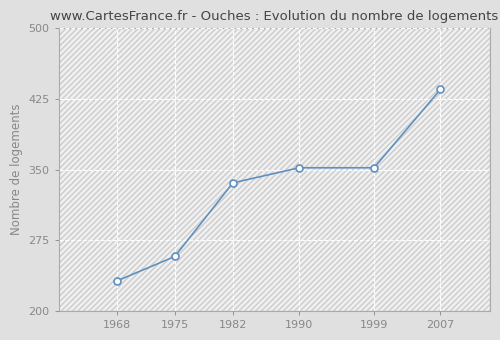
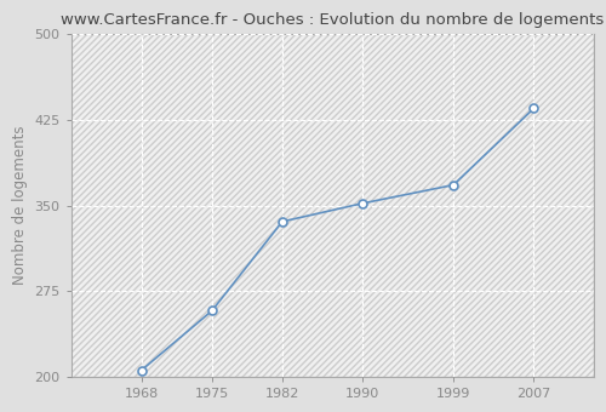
1968: 232 -> 206
1999: 352 -> 368
